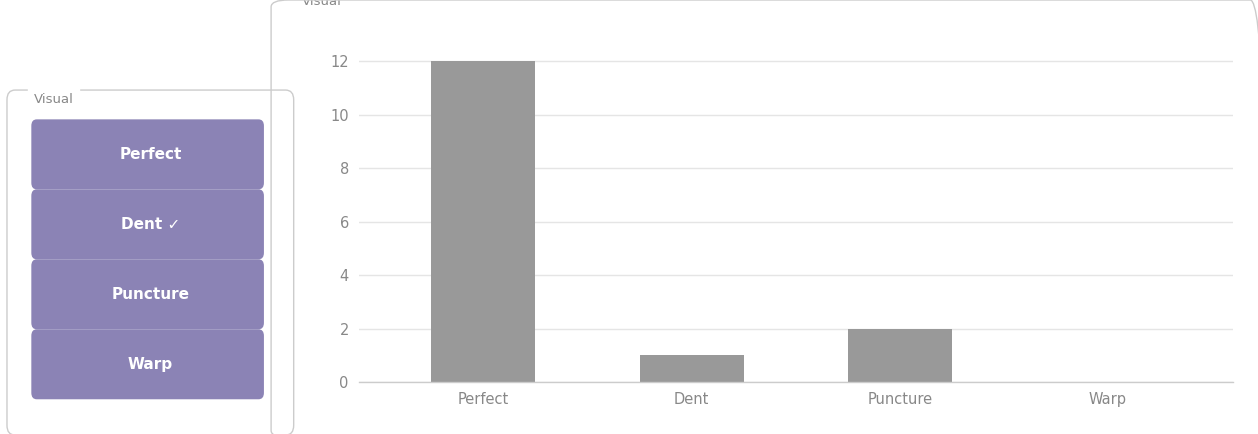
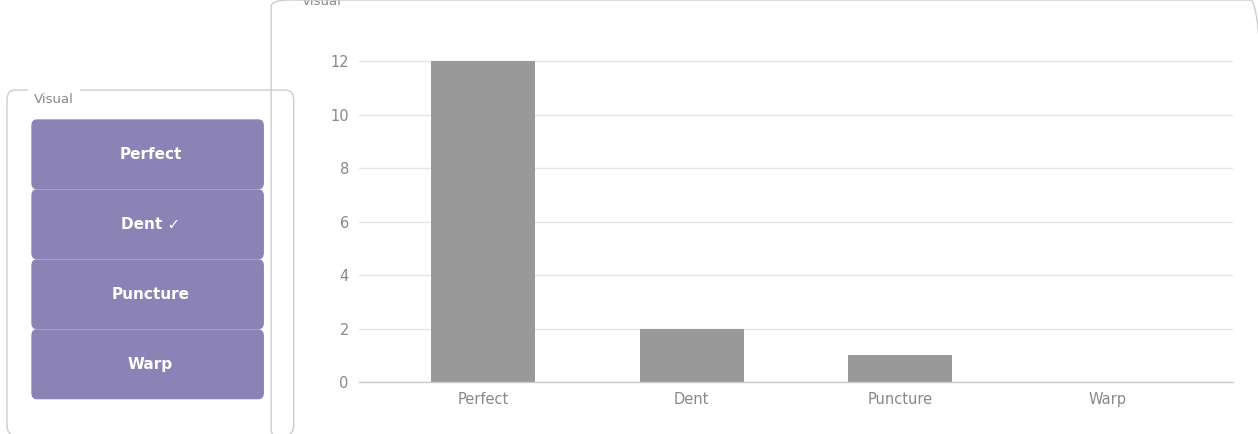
Dent: 1 -> 2
Puncture: 2 -> 1
